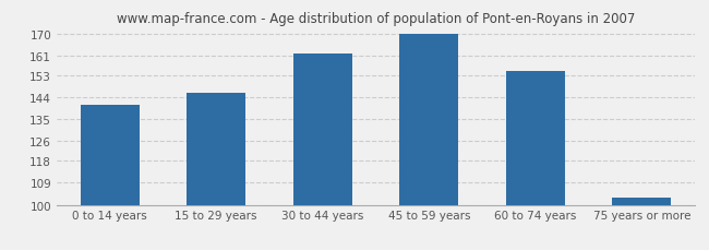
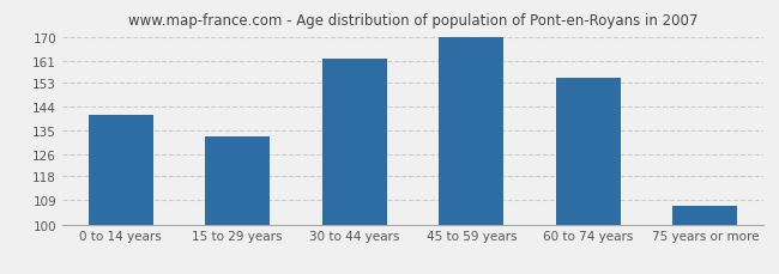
15 to 29 years: 146 -> 133
75 years or more: 103 -> 107
